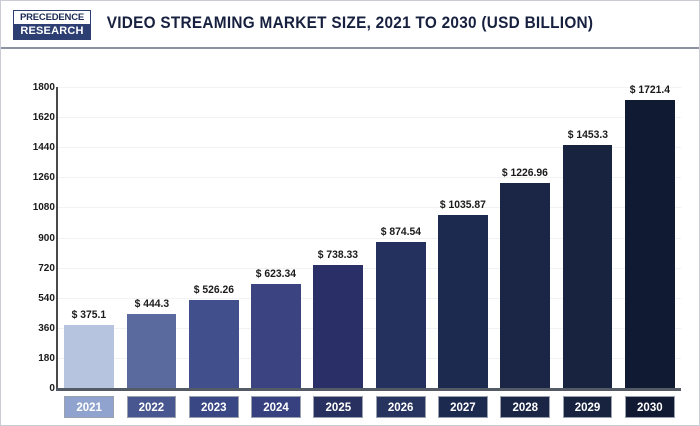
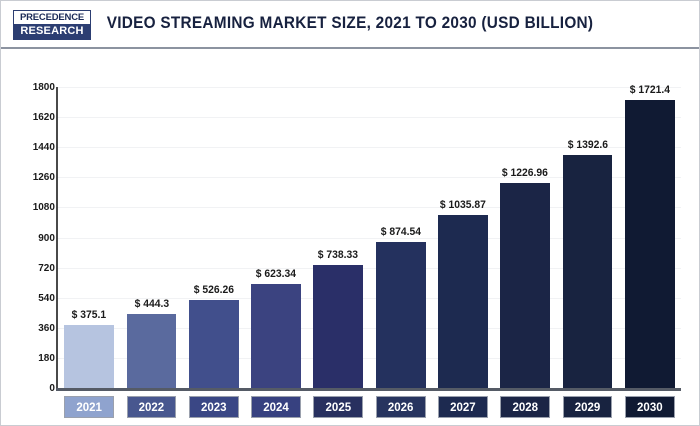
2029: 1453.3 -> 1392.6
